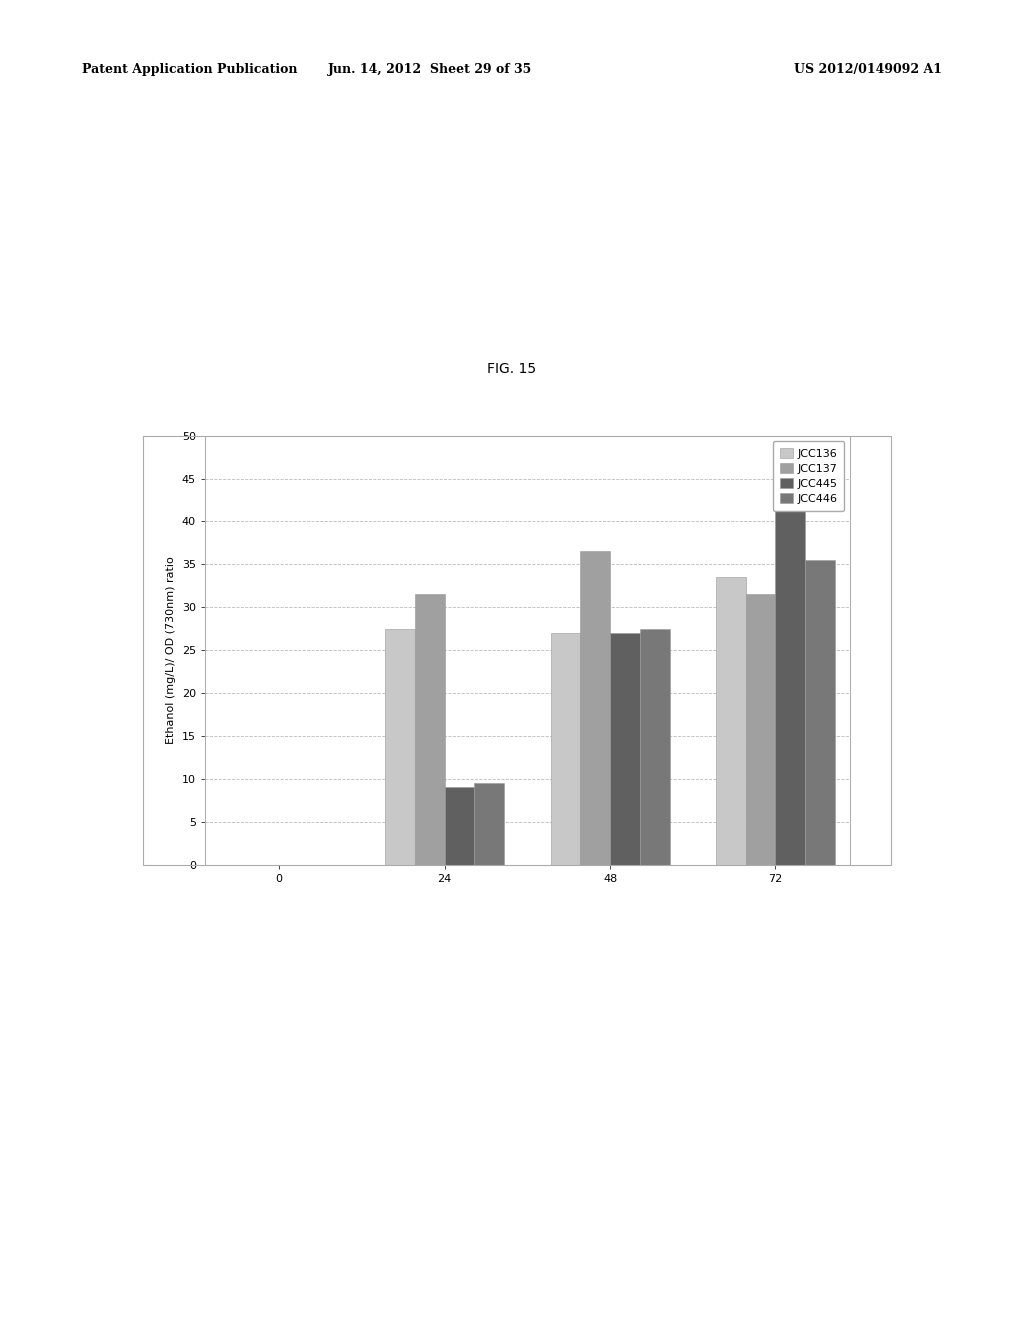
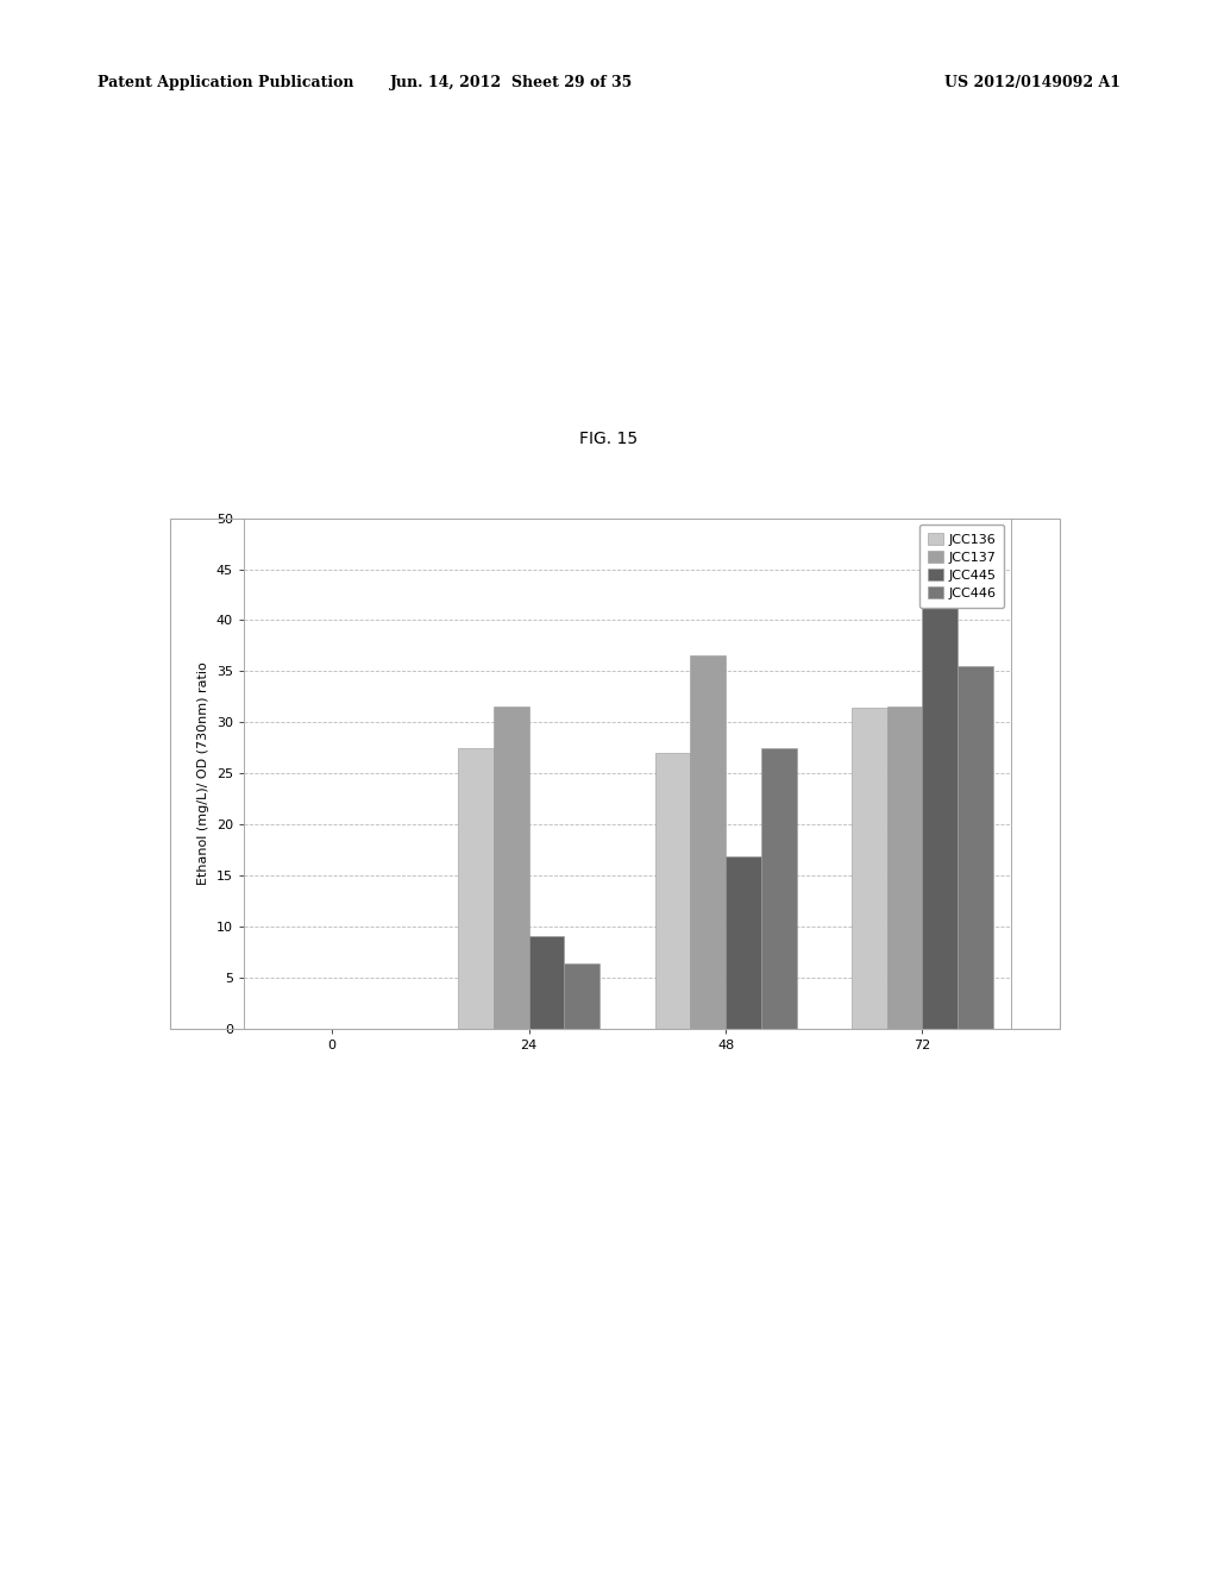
JCC446/24: 9.5 -> 6.4
JCC445/48: 27.0 -> 16.8
JCC136/72: 33.5 -> 31.4
